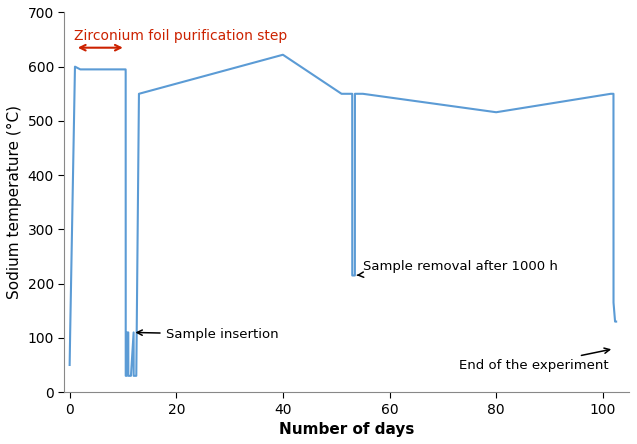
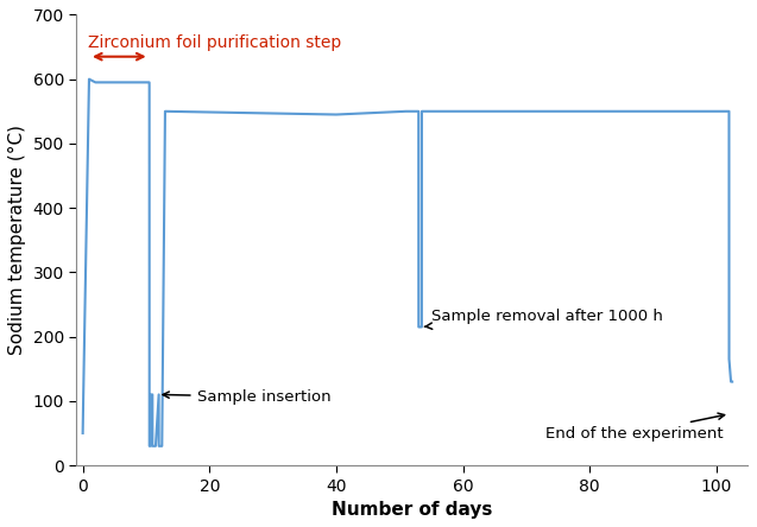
40: 622 -> 545
80: 516 -> 550
